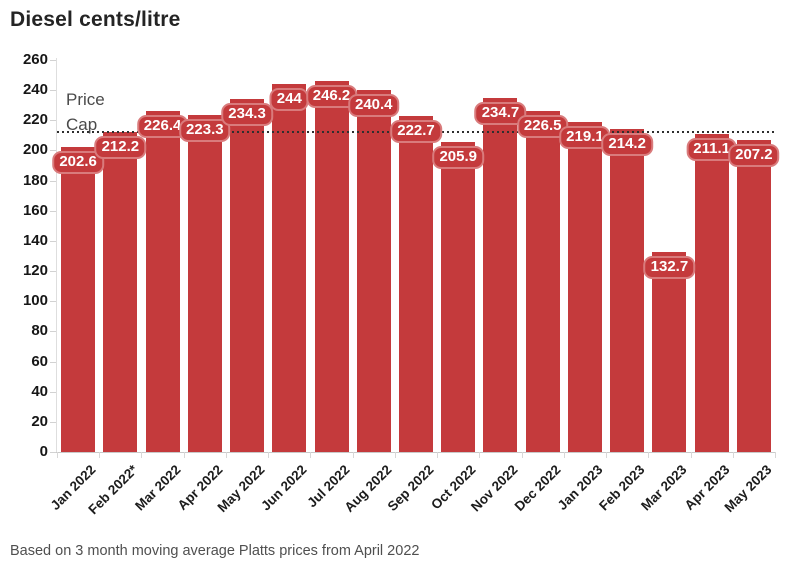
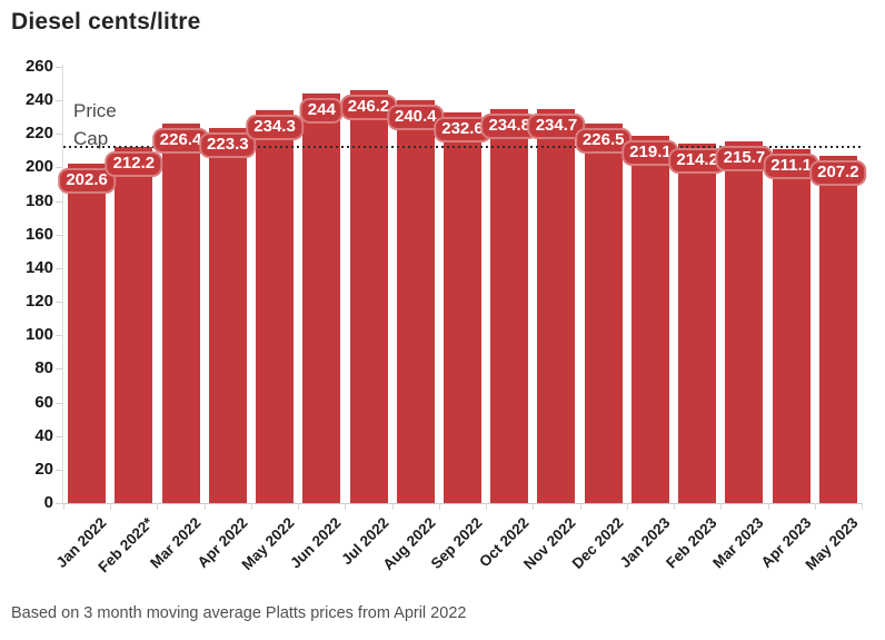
Sep 2022: 222.7 -> 232.6
Oct 2022: 205.9 -> 234.8
Mar 2023: 132.7 -> 215.7
